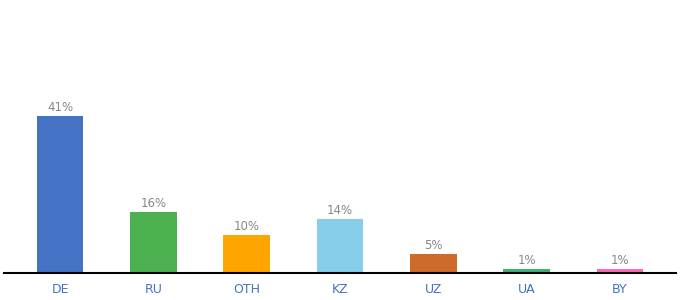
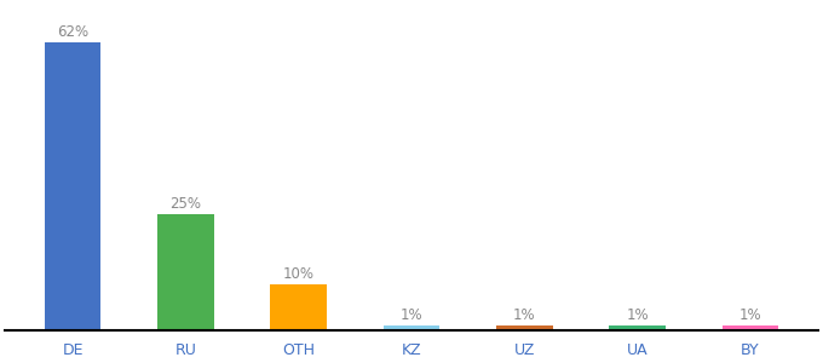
DE: 41% -> 62%
RU: 16% -> 25%
KZ: 14% -> 1%
UZ: 5% -> 1%
